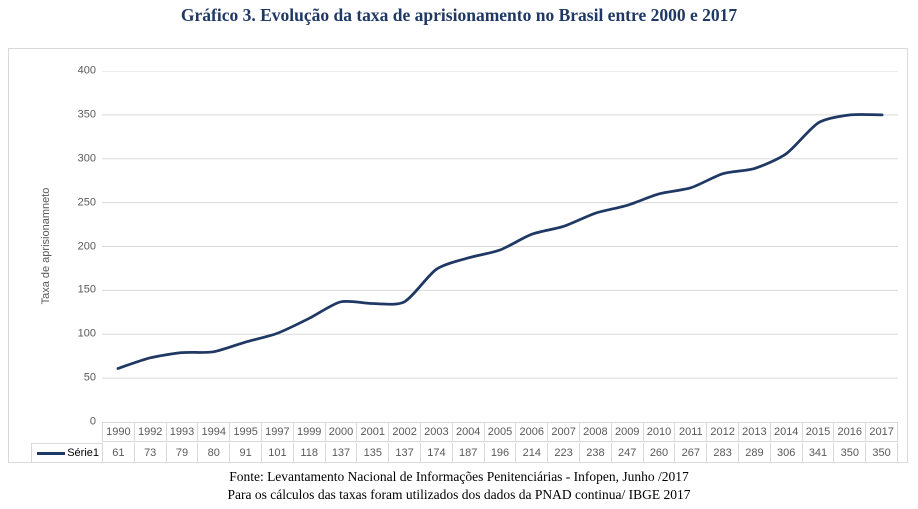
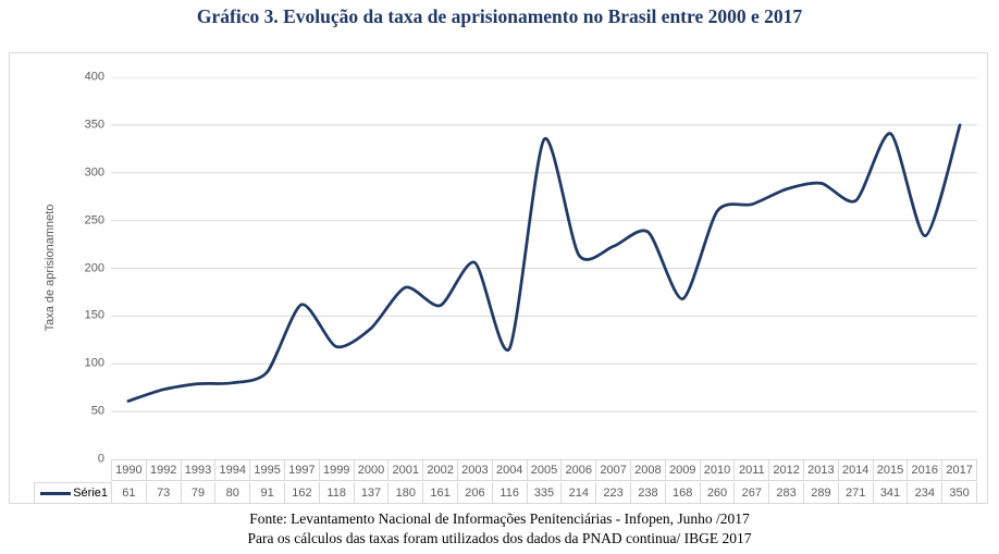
1997: 101 -> 162
2001: 135 -> 180
2002: 137 -> 161
2003: 174 -> 206
2004: 187 -> 116
2005: 196 -> 335
2009: 247 -> 168
2014: 306 -> 271
2016: 350 -> 234
